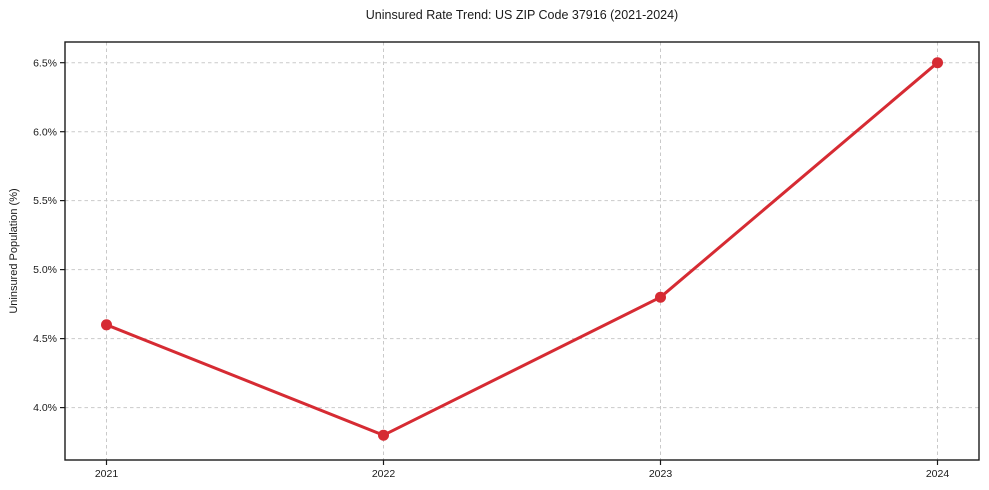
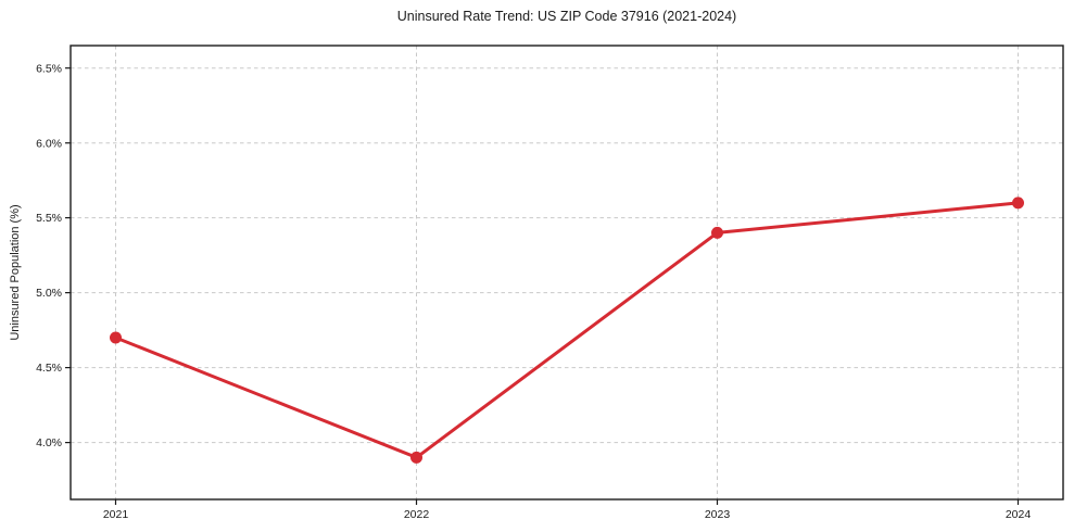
2021: 4.6% -> 4.7%
2022: 3.8% -> 3.9%
2023: 4.8% -> 5.4%
2024: 6.5% -> 5.6%
